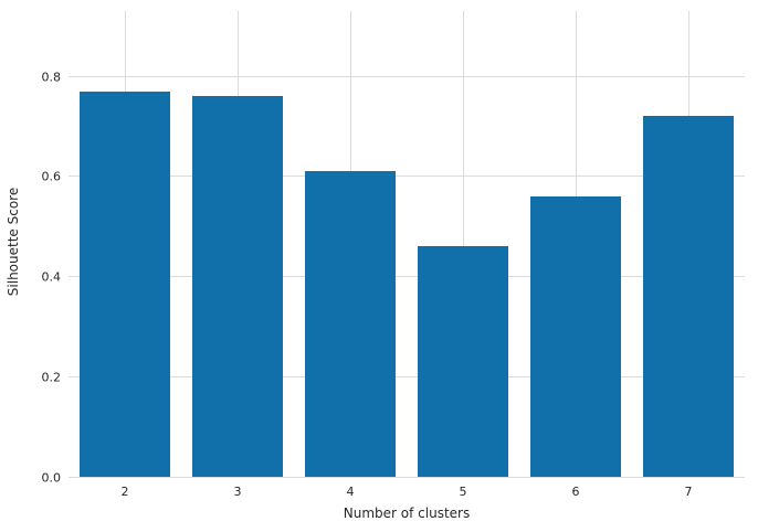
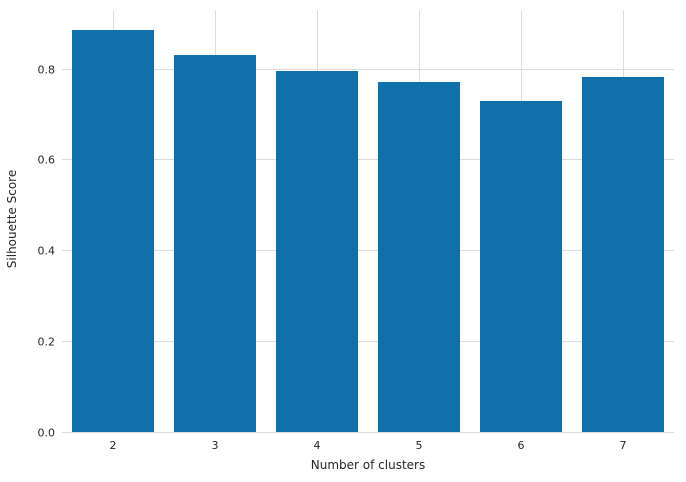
2: 0.77 -> 0.89
3: 0.76 -> 0.83
4: 0.61 -> 0.80
5: 0.46 -> 0.77
6: 0.56 -> 0.73
7: 0.72 -> 0.78
